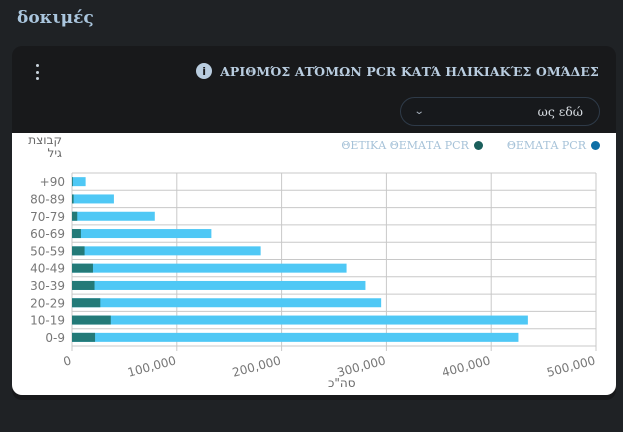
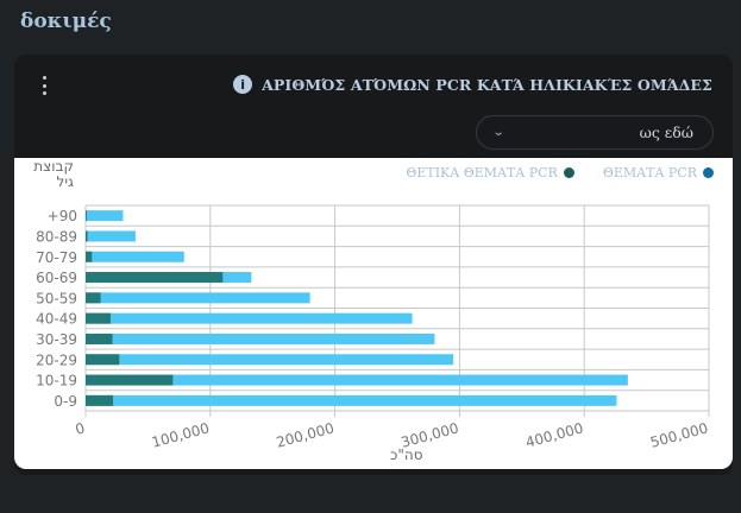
ΘΕΜΑΤΑ PCR/+90: 10000 -> 30000
ΘΕΤΙΚΑ ΘΕΜΑΤΑ PCR/60-69: 10000 -> 110000
ΘΕΤΙΚΑ ΘΕΜΑΤΑ PCR/10-19: 40000 -> 70000
